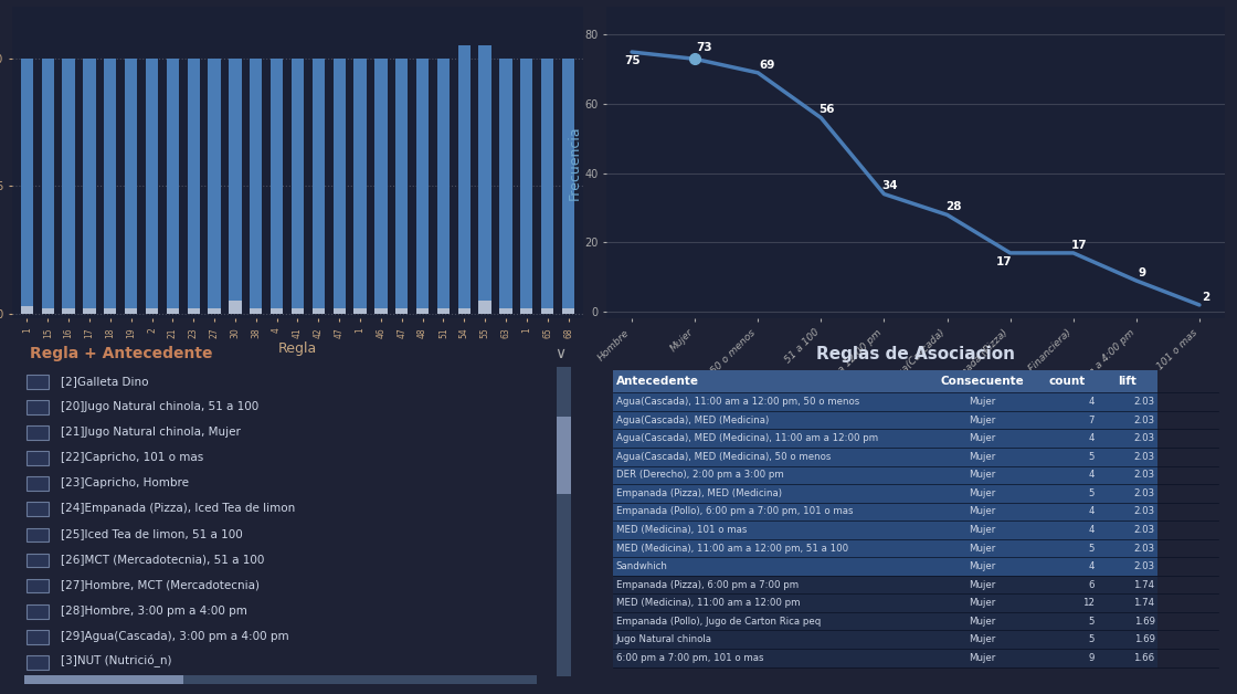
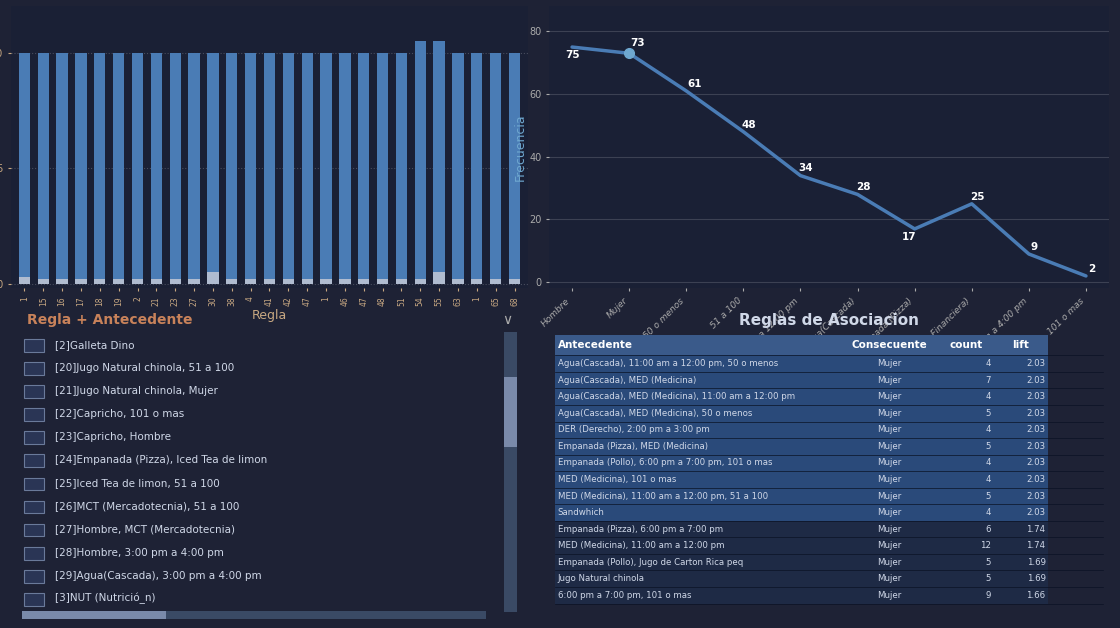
50 o menos: 69 -> 61
51 a 100: 56 -> 48
GFA (Gestion Financiera): 17 -> 25
